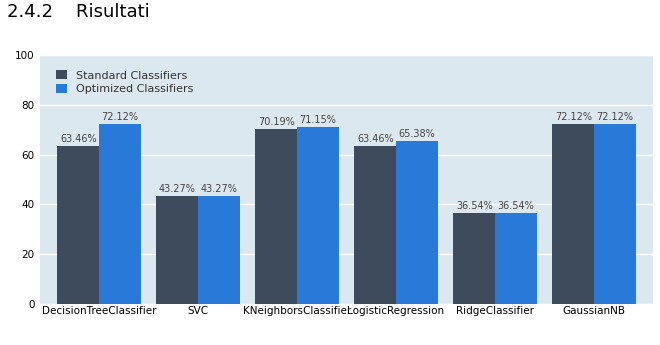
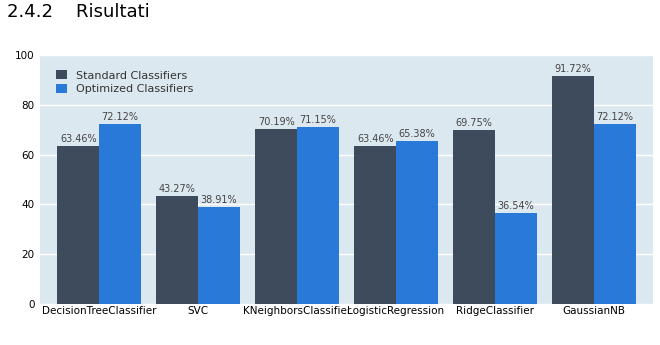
Optimized Classifiers/SVC: 43.27% -> 38.91%
Standard Classifiers/RidgeClassifier: 36.54% -> 69.75%
Standard Classifiers/GaussianNB: 72.12% -> 91.72%
